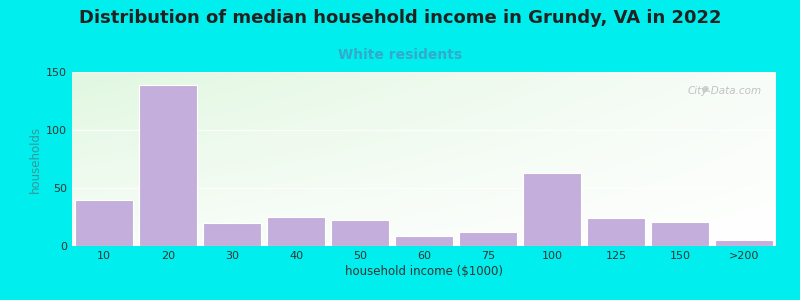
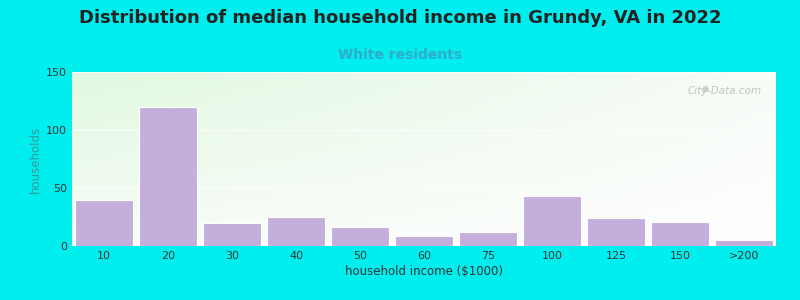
20: 139 -> 120
50: 22 -> 16
100: 63 -> 43
